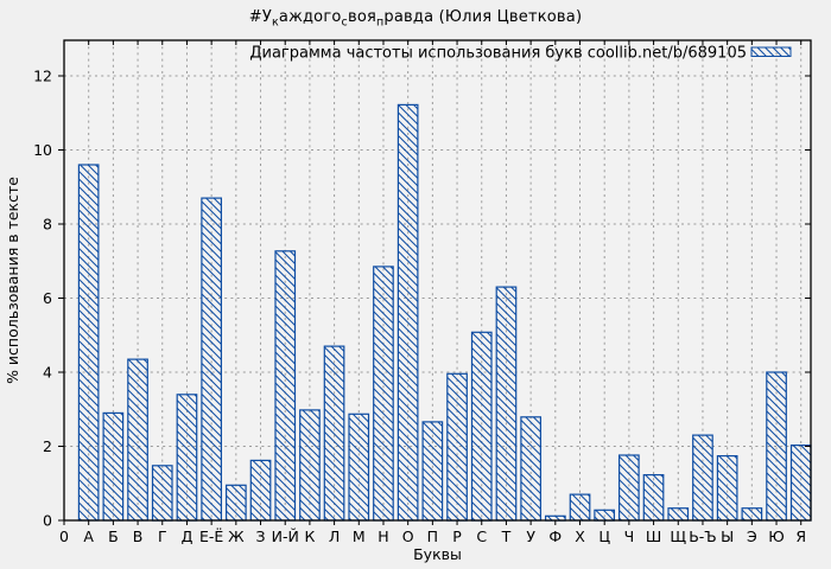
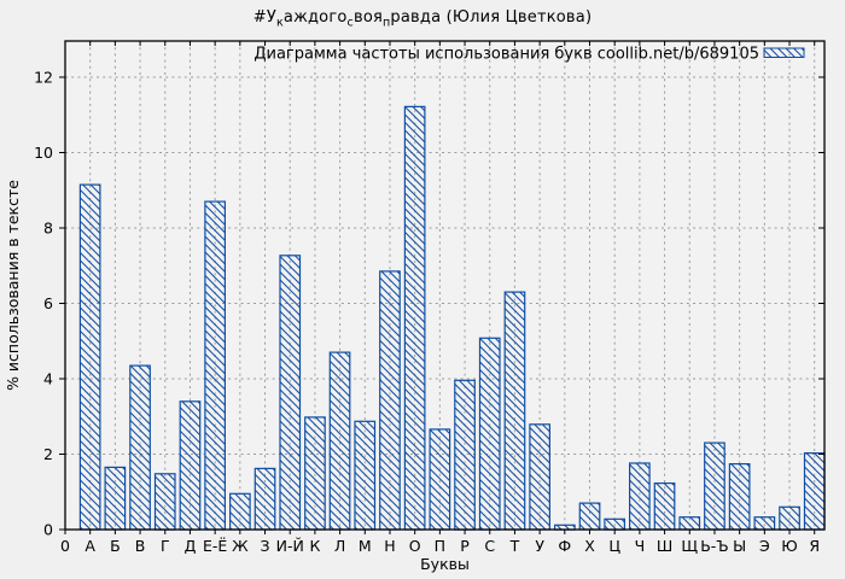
А: 9.6 -> 9.2
Б: 2.9 -> 1.6
Ю: 4.0 -> 0.6
